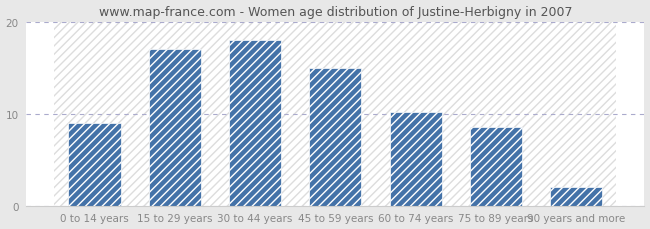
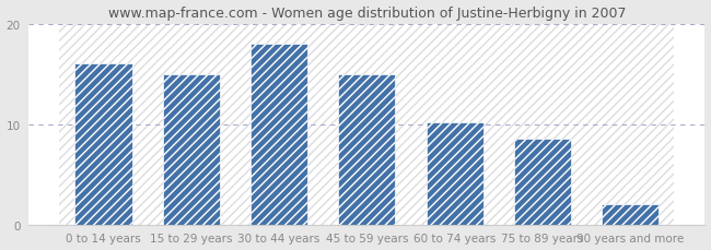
0 to 14 years: 9.0 -> 16.0
15 to 29 years: 17.0 -> 15.0
